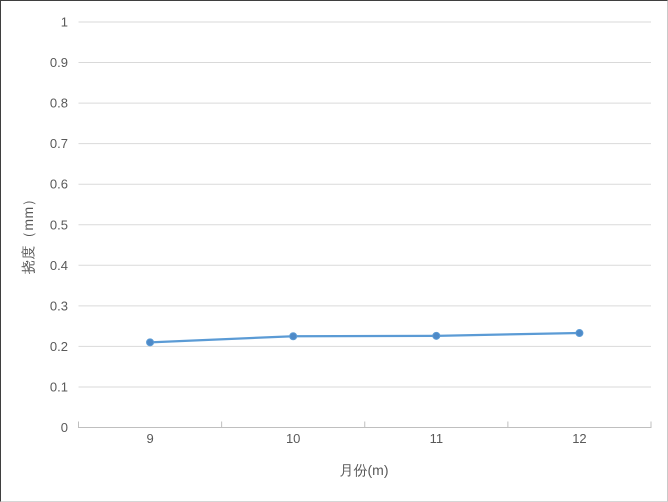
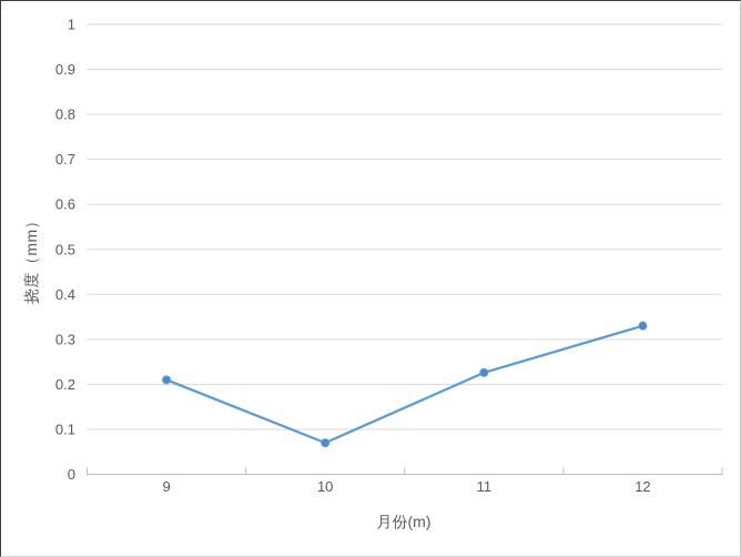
10: 0.23 -> 0.07
12: 0.23 -> 0.33
